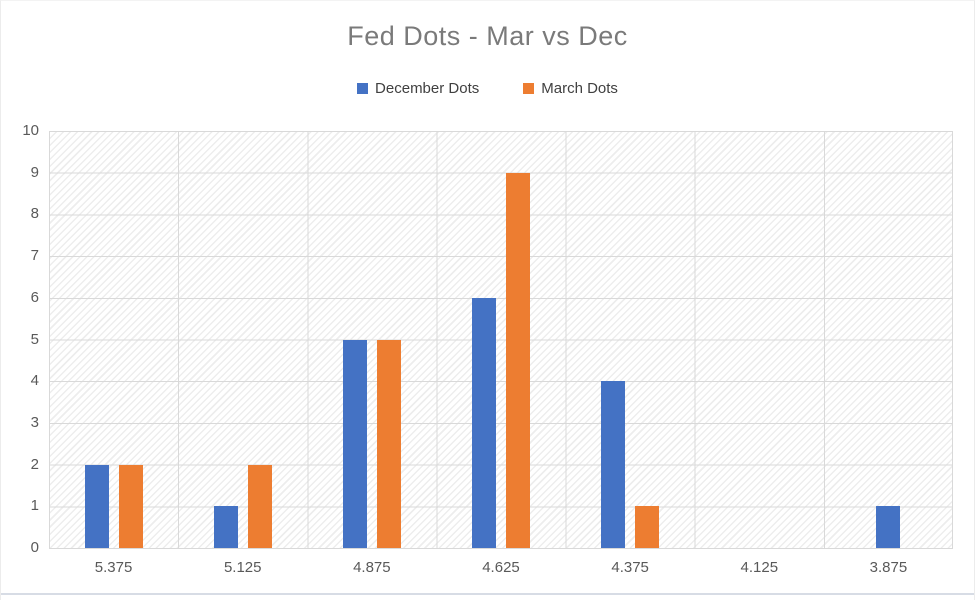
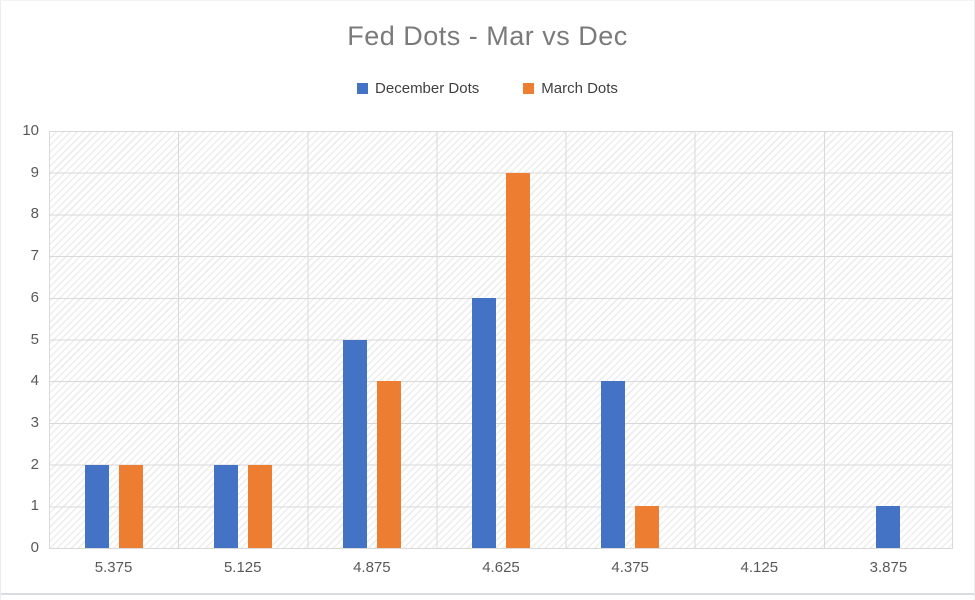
December Dots/5.125: 1 -> 2
March Dots/4.875: 5 -> 4
